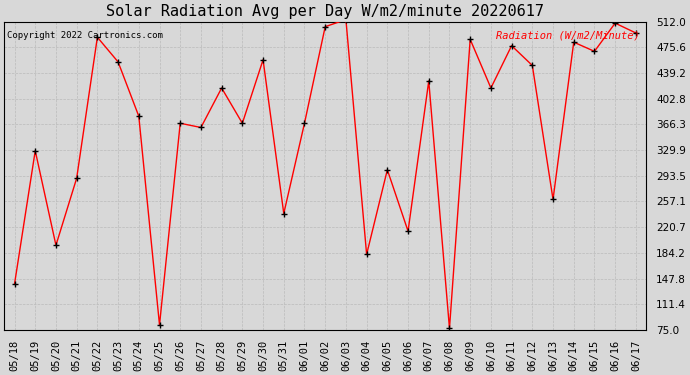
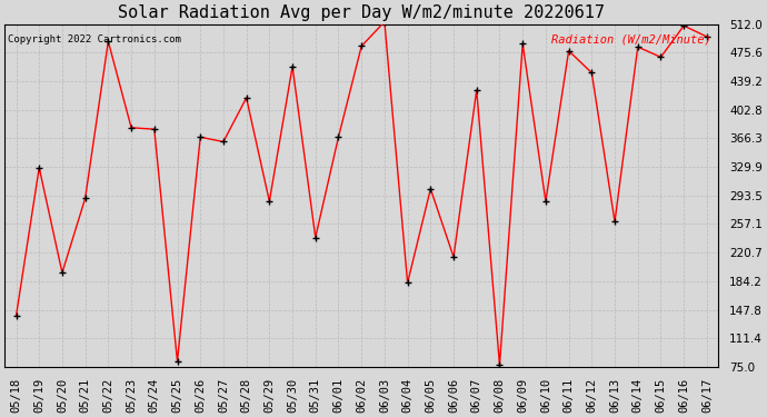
05/23: 455 -> 380
05/29: 368 -> 286
06/02: 505 -> 484
06/10: 418 -> 286
